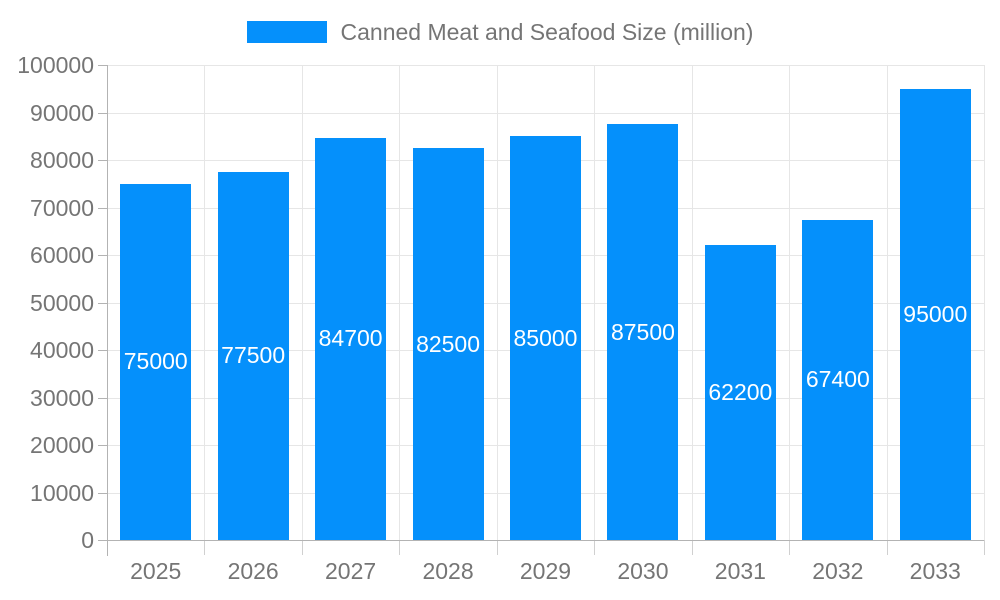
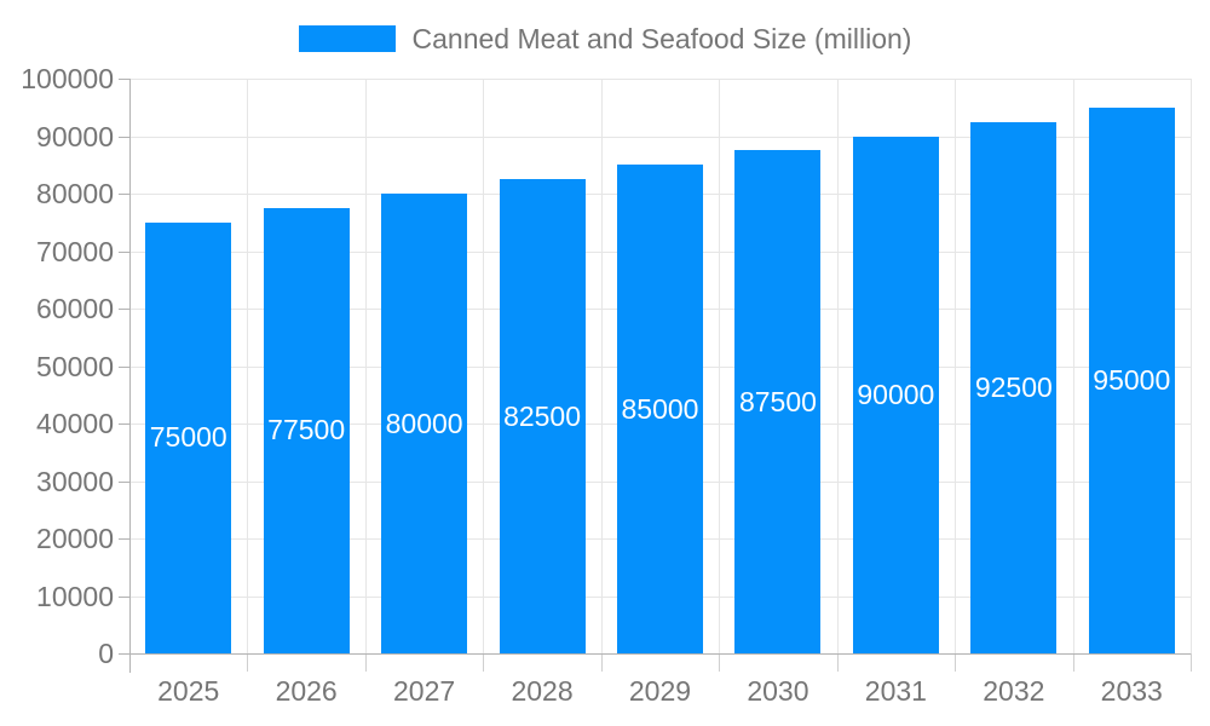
2027: 84700 -> 80000
2031: 62200 -> 90000
2032: 67400 -> 92500
